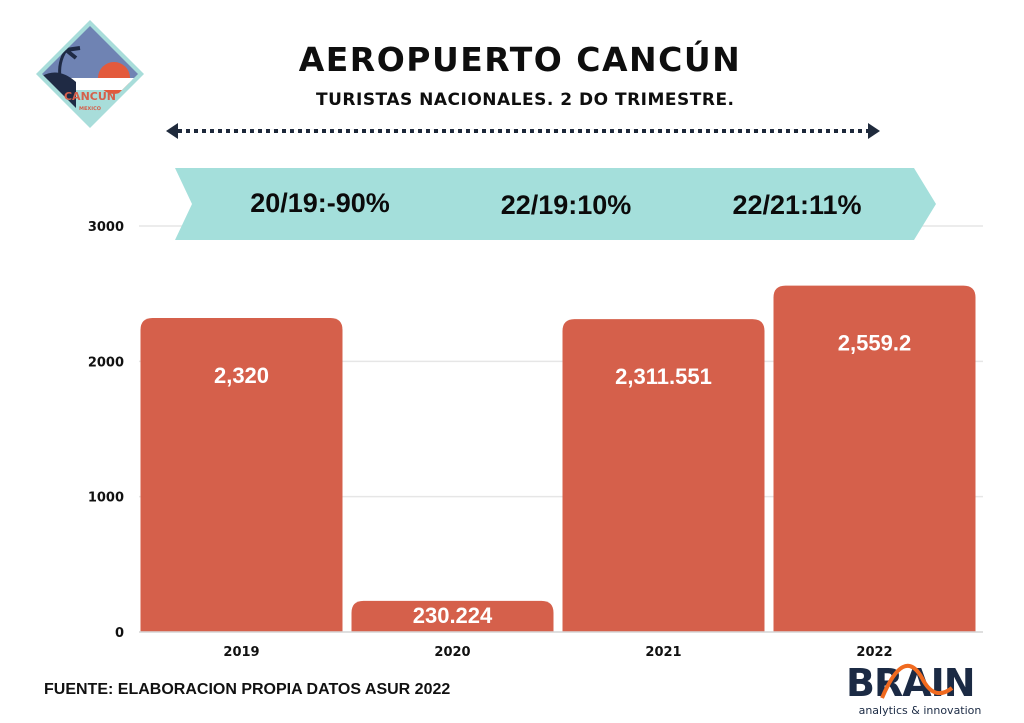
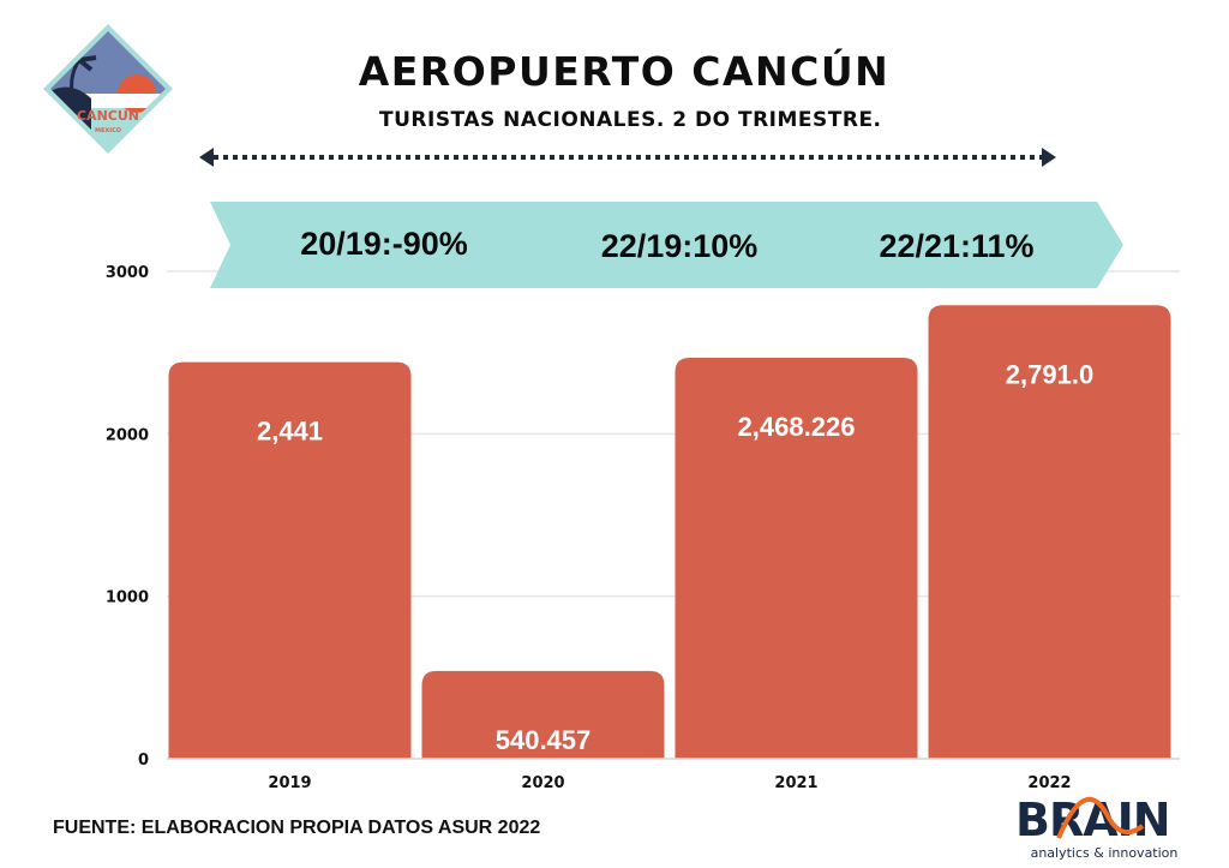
2019: 2,320 -> 2,441
2020: 230.224 -> 540.457
2021: 2,311.551 -> 2,468.226
2022: 2,559.2 -> 2,791.0
